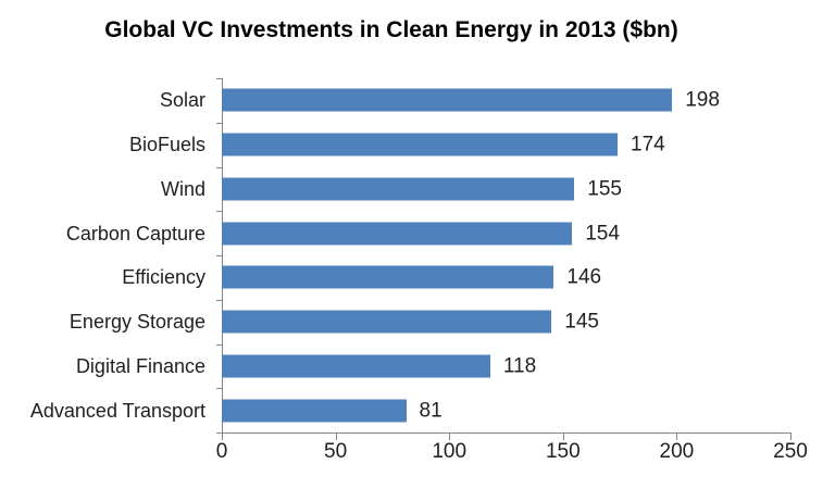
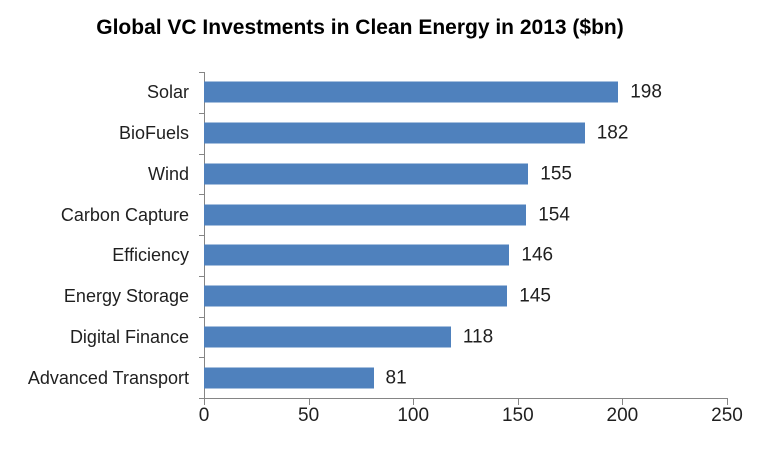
BioFuels: 174 -> 182
